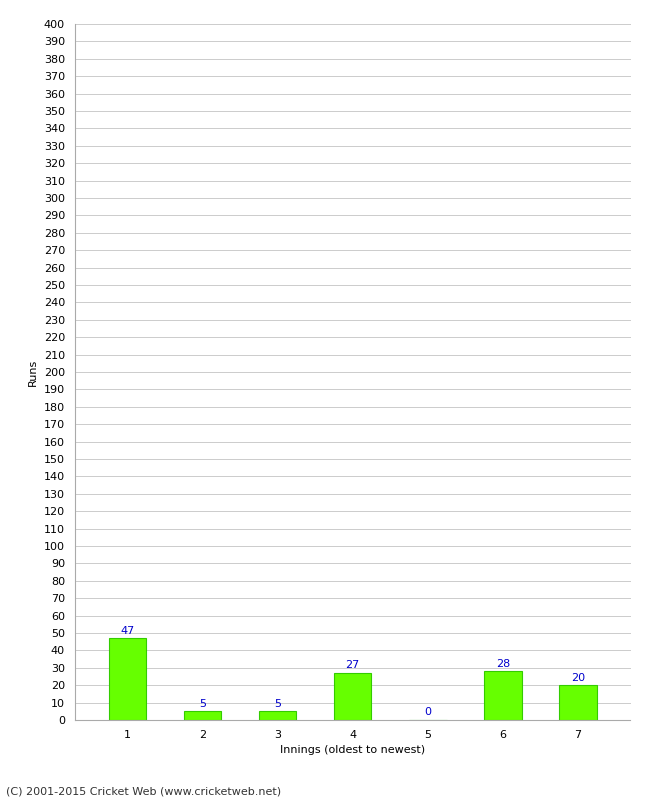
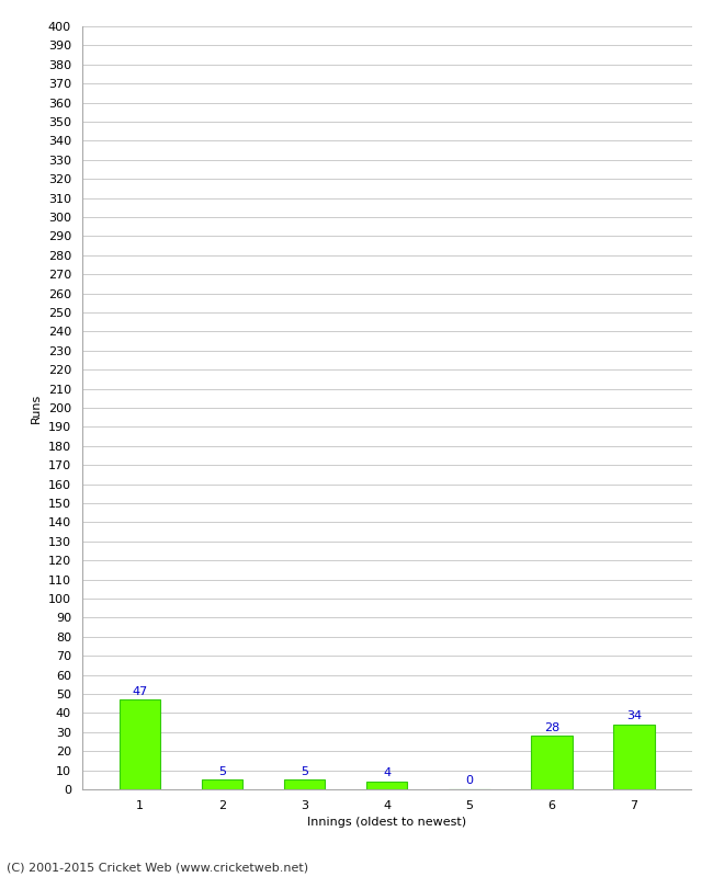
4: 27 -> 4
7: 20 -> 34
